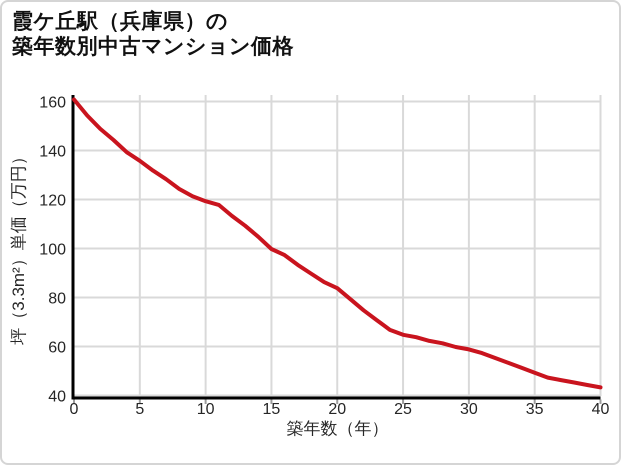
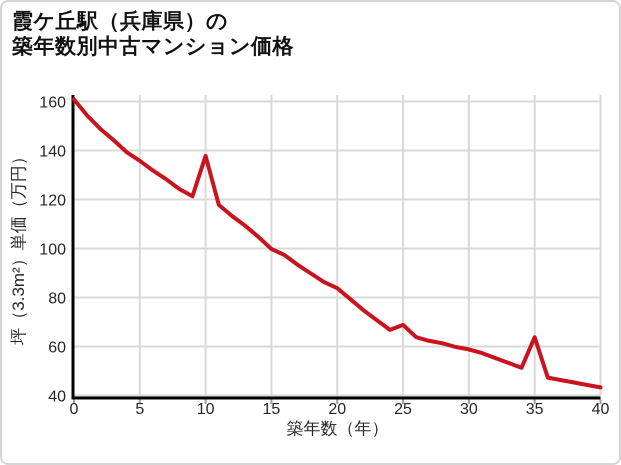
10: 120 -> 138
25: 65 -> 69
35: 50 -> 64
